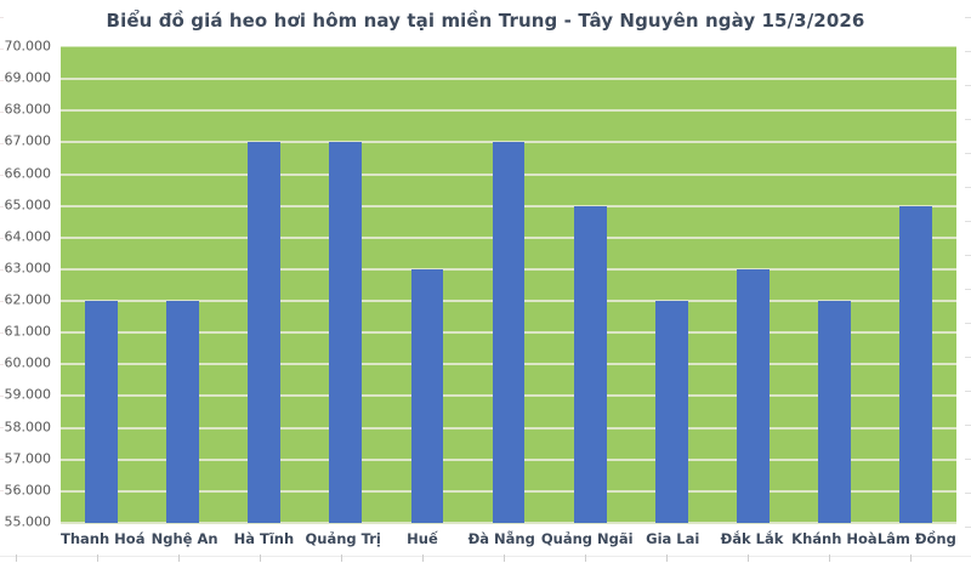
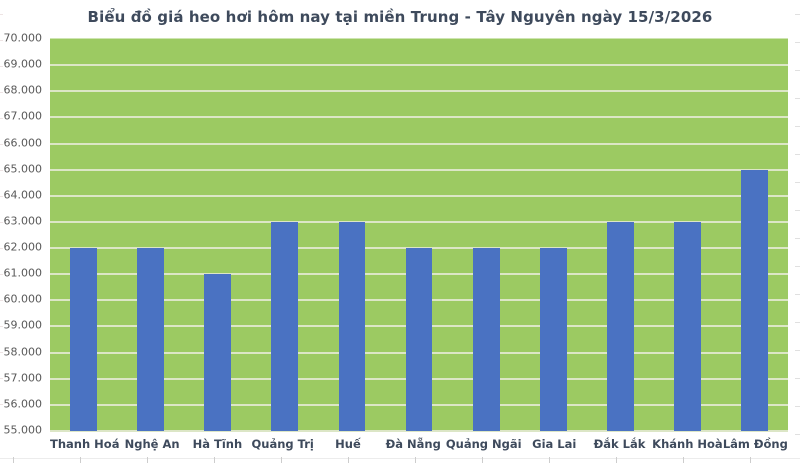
Hà Tĩnh: 67000 -> 61000
Quảng Trị: 67000 -> 63000
Đà Nẵng: 67000 -> 62000
Quảng Ngãi: 65000 -> 62000
Khánh Hoà: 62000 -> 63000
